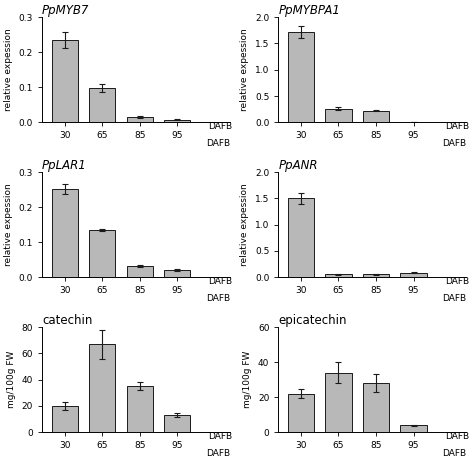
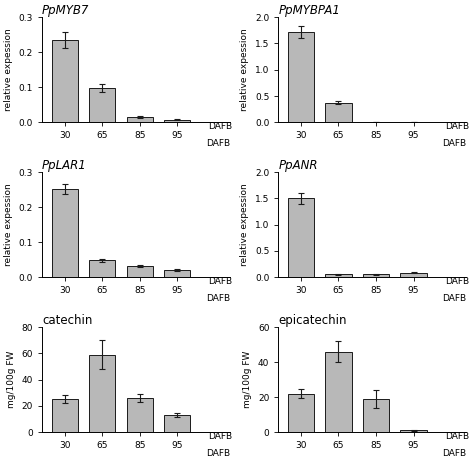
PpMYBPA1/65: 0.26 -> 0.37
PpMYBPA1/85: 0.22 -> 0.01
PpLAR1/65: 0.135 -> 0.048
catechin/30: 20 -> 25
catechin/65: 67 -> 59
catechin/85: 35 -> 26
epicatechin/65: 34 -> 46
epicatechin/85: 28 -> 19
epicatechin/95: 4 -> 1
